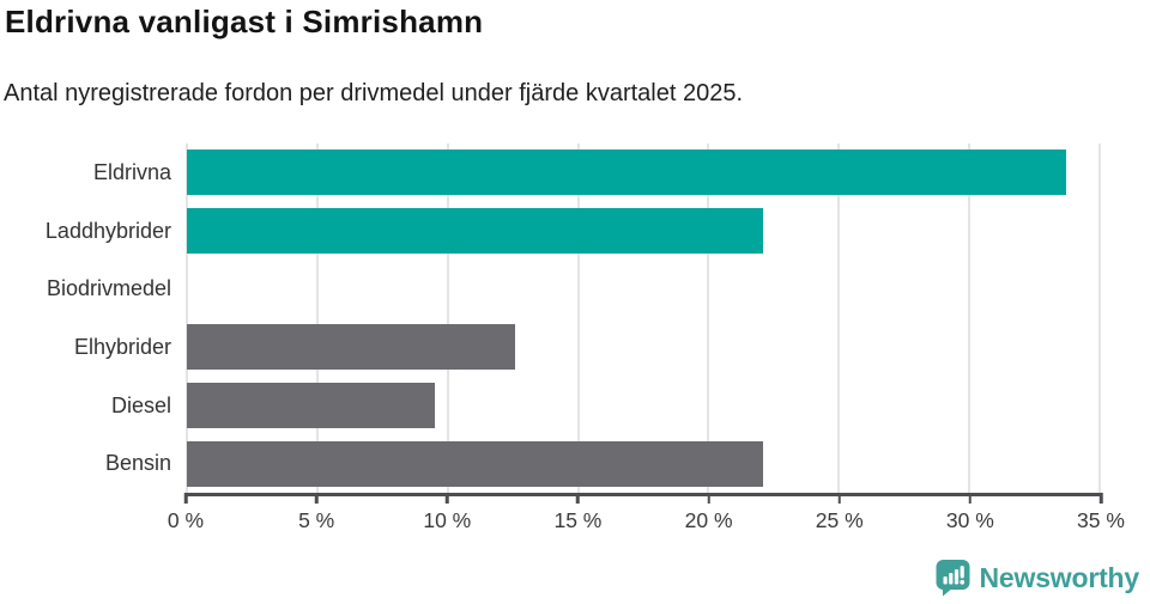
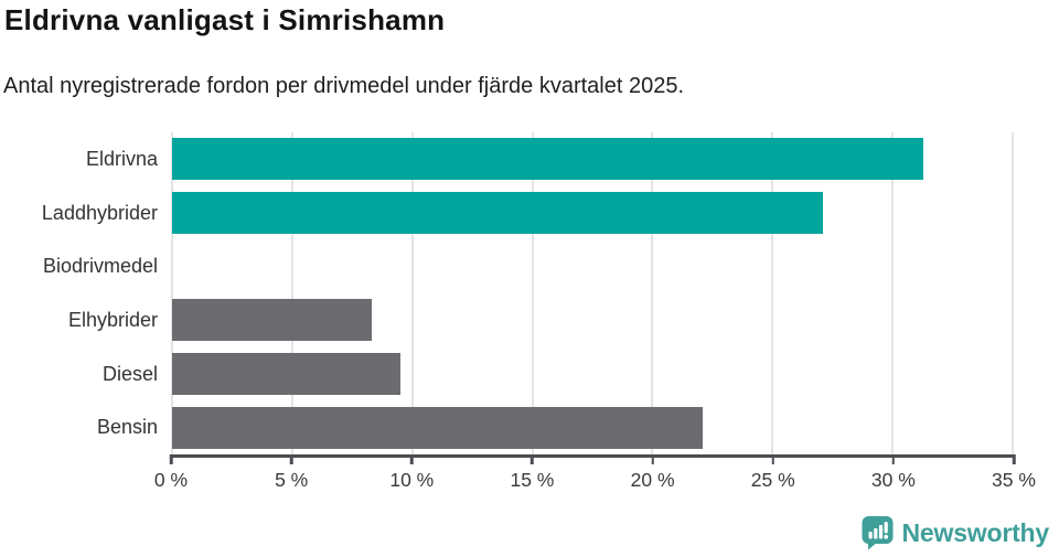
Eldrivna: 33.7% -> 31.3%
Laddhybrider: 22.1% -> 27.1%
Elhybrider: 12.6% -> 8.3%
